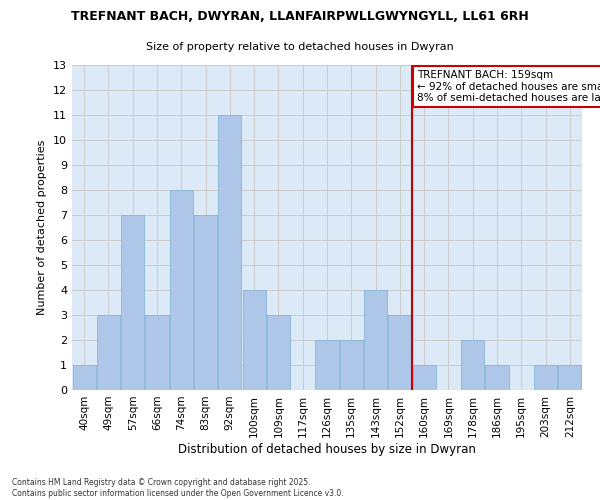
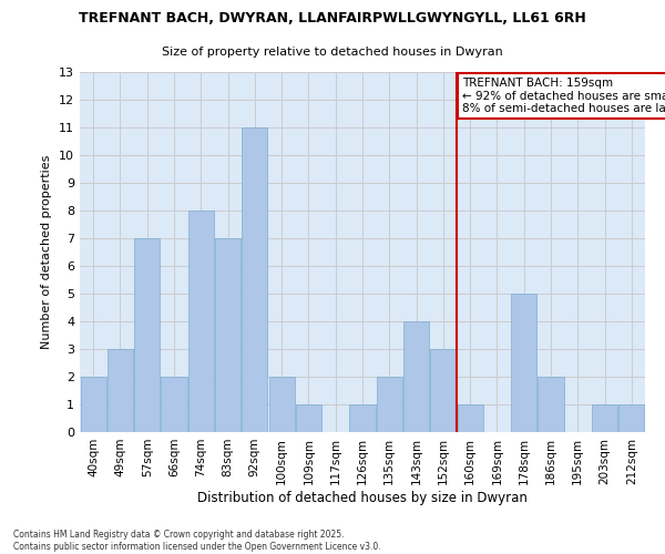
40sqm: 1 -> 2
66sqm: 3 -> 2
100sqm: 4 -> 2
109sqm: 3 -> 1
126sqm: 2 -> 1
178sqm: 2 -> 5
186sqm: 1 -> 2
